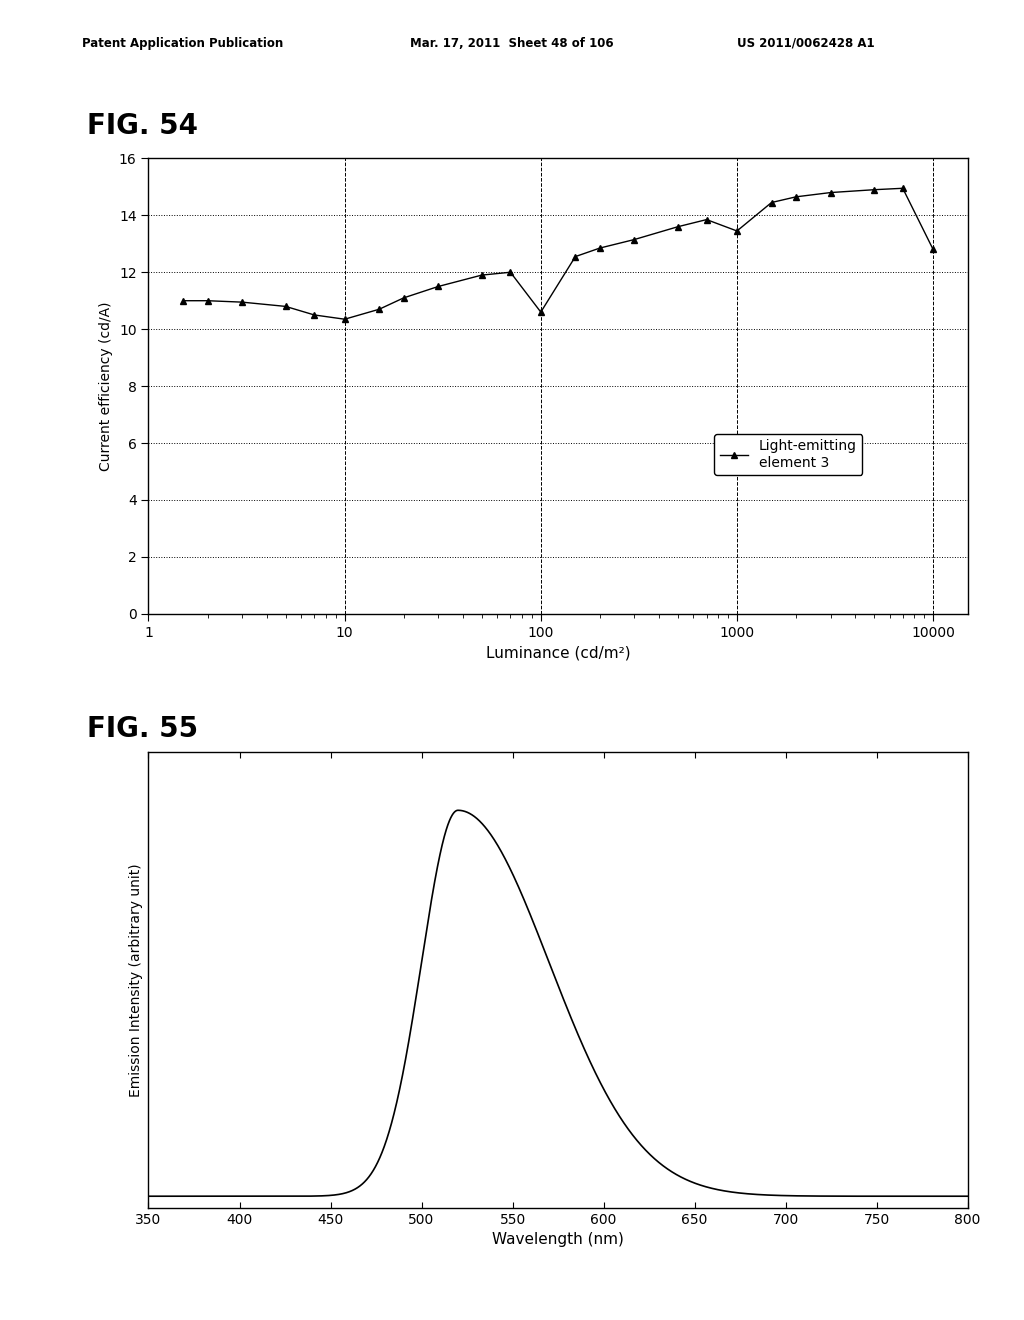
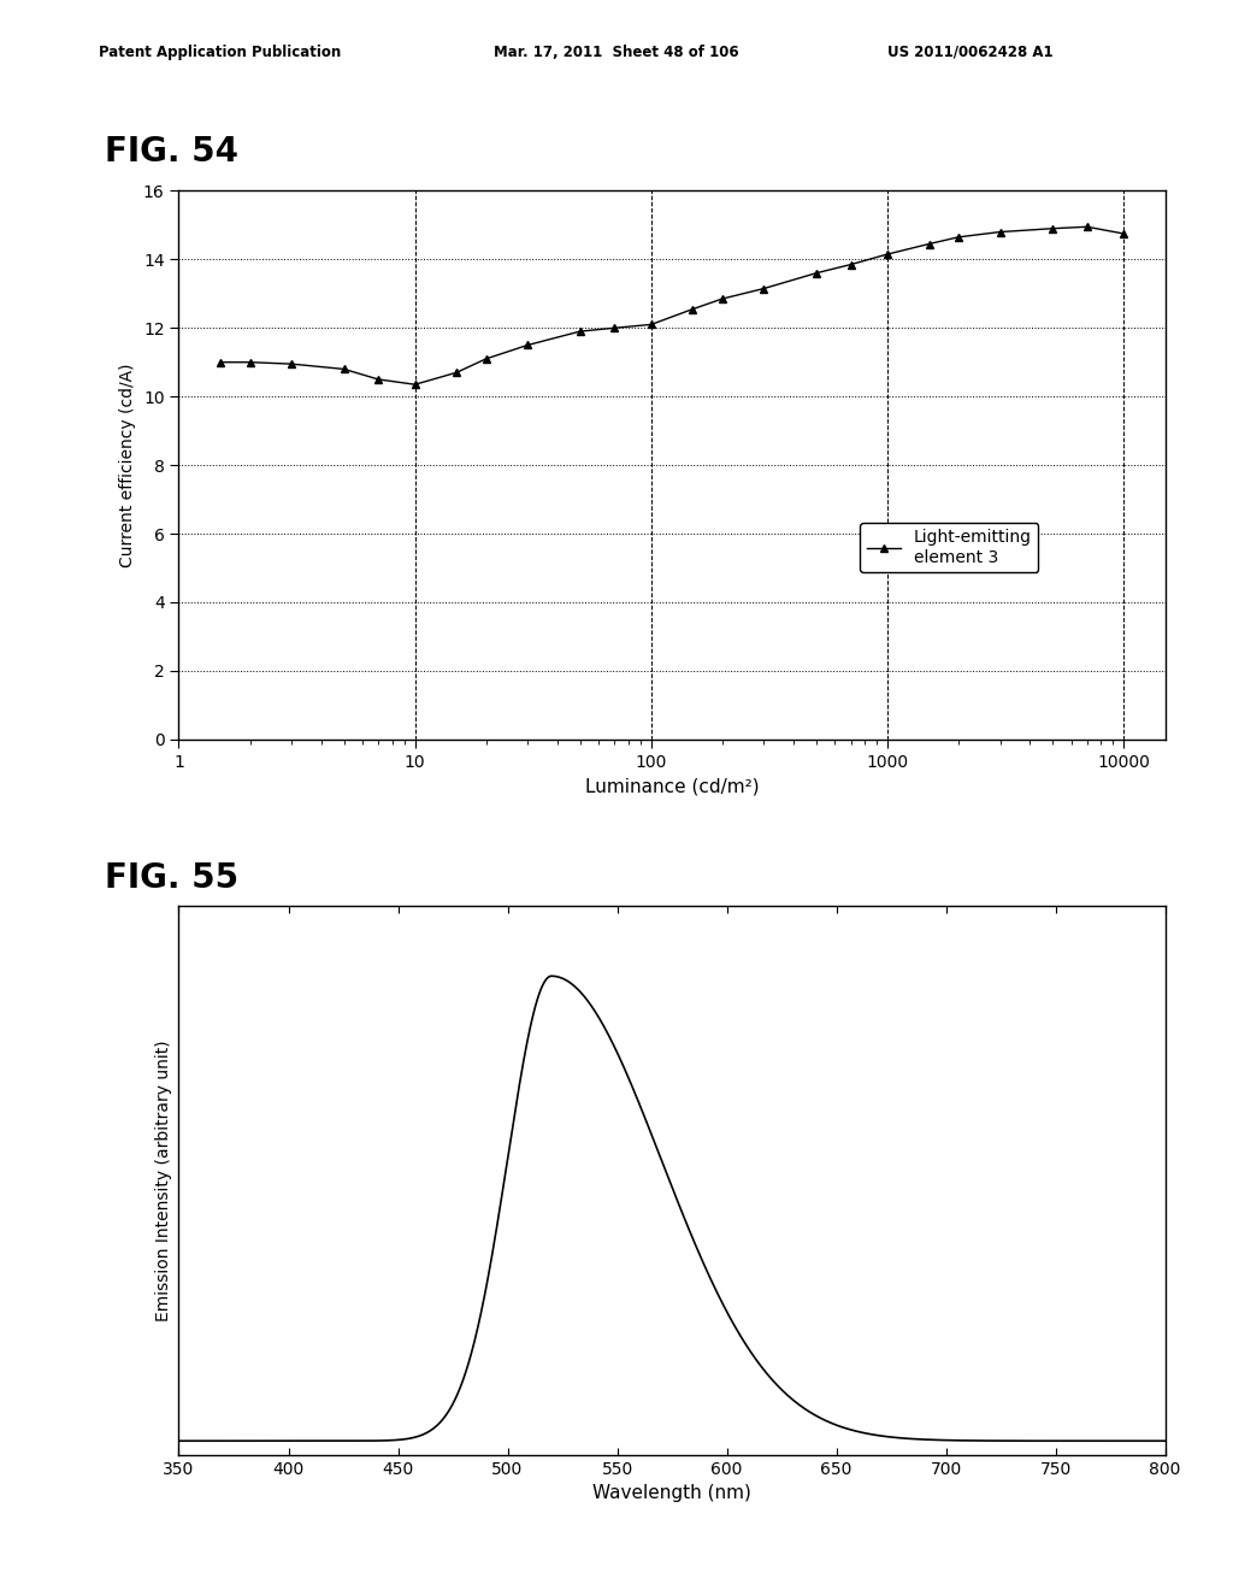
100: 10.60 -> 12.10
1000: 13.45 -> 14.15
10000: 12.80 -> 14.75
